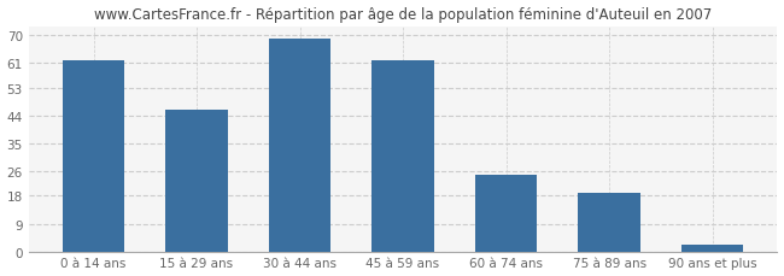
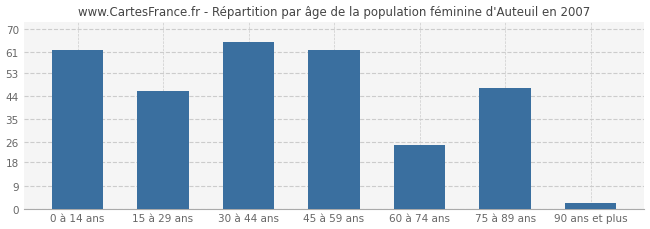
30 à 44 ans: 69 -> 65
75 à 89 ans: 19 -> 47
